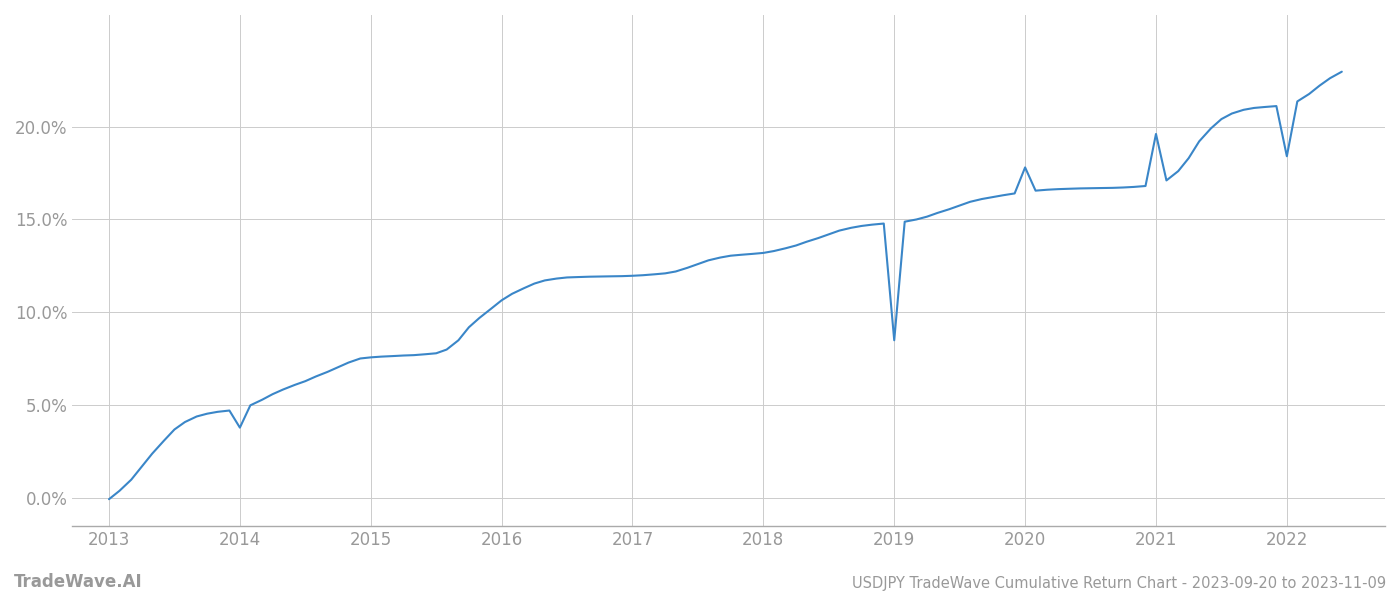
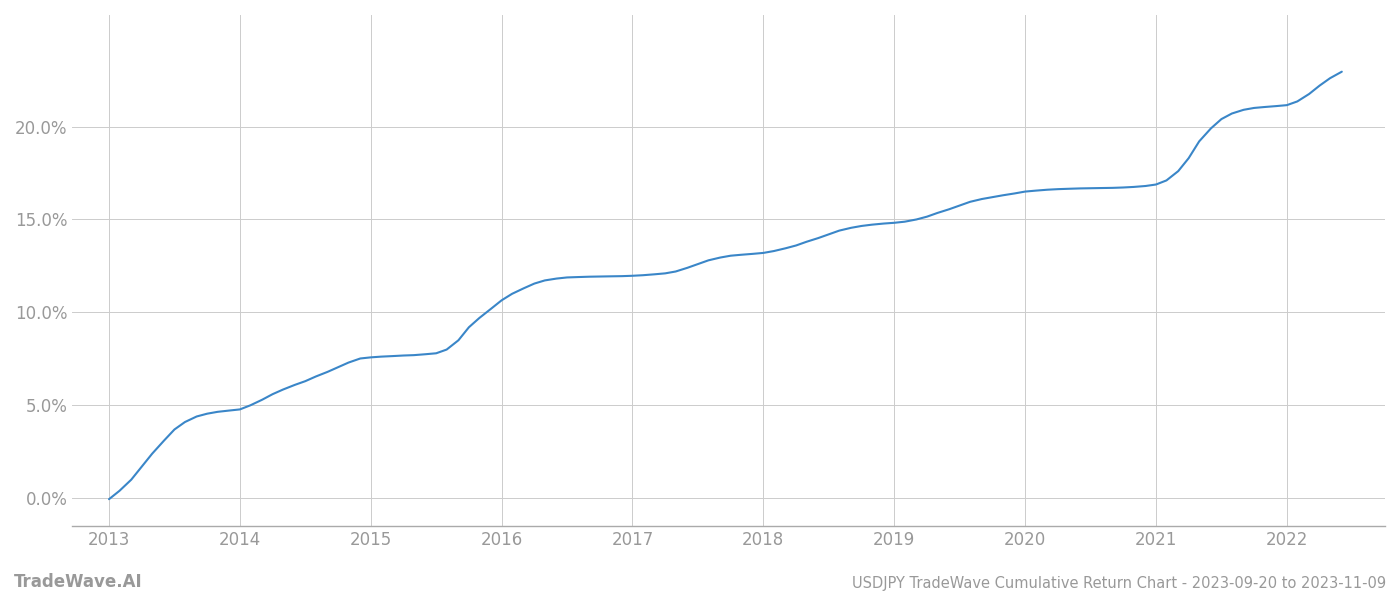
2014: 3.8% -> 4.8%
2019: 8.5% -> 14.8%
2020: 17.8% -> 16.5%
2021: 19.6% -> 16.9%
2022: 18.4% -> 21.1%
